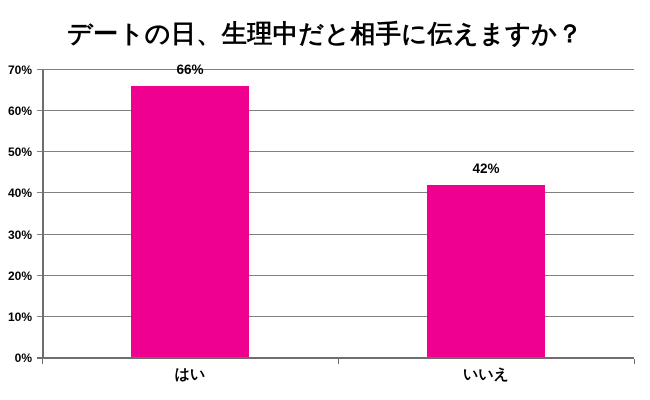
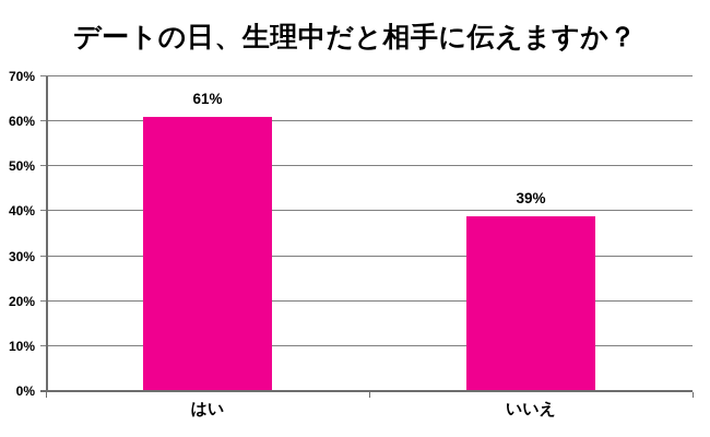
はい: 66% -> 61%
いいえ: 42% -> 39%
